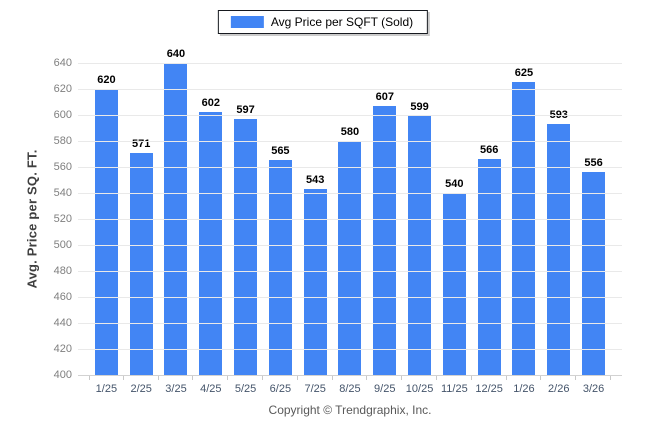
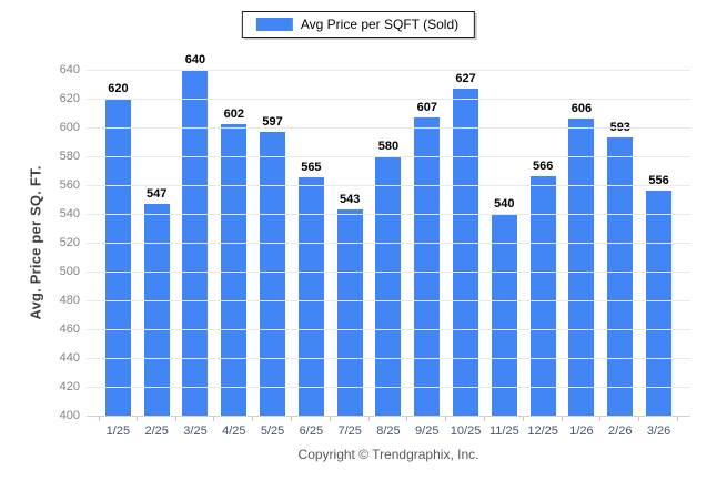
2/25: 571 -> 547
10/25: 599 -> 627
1/26: 625 -> 606
